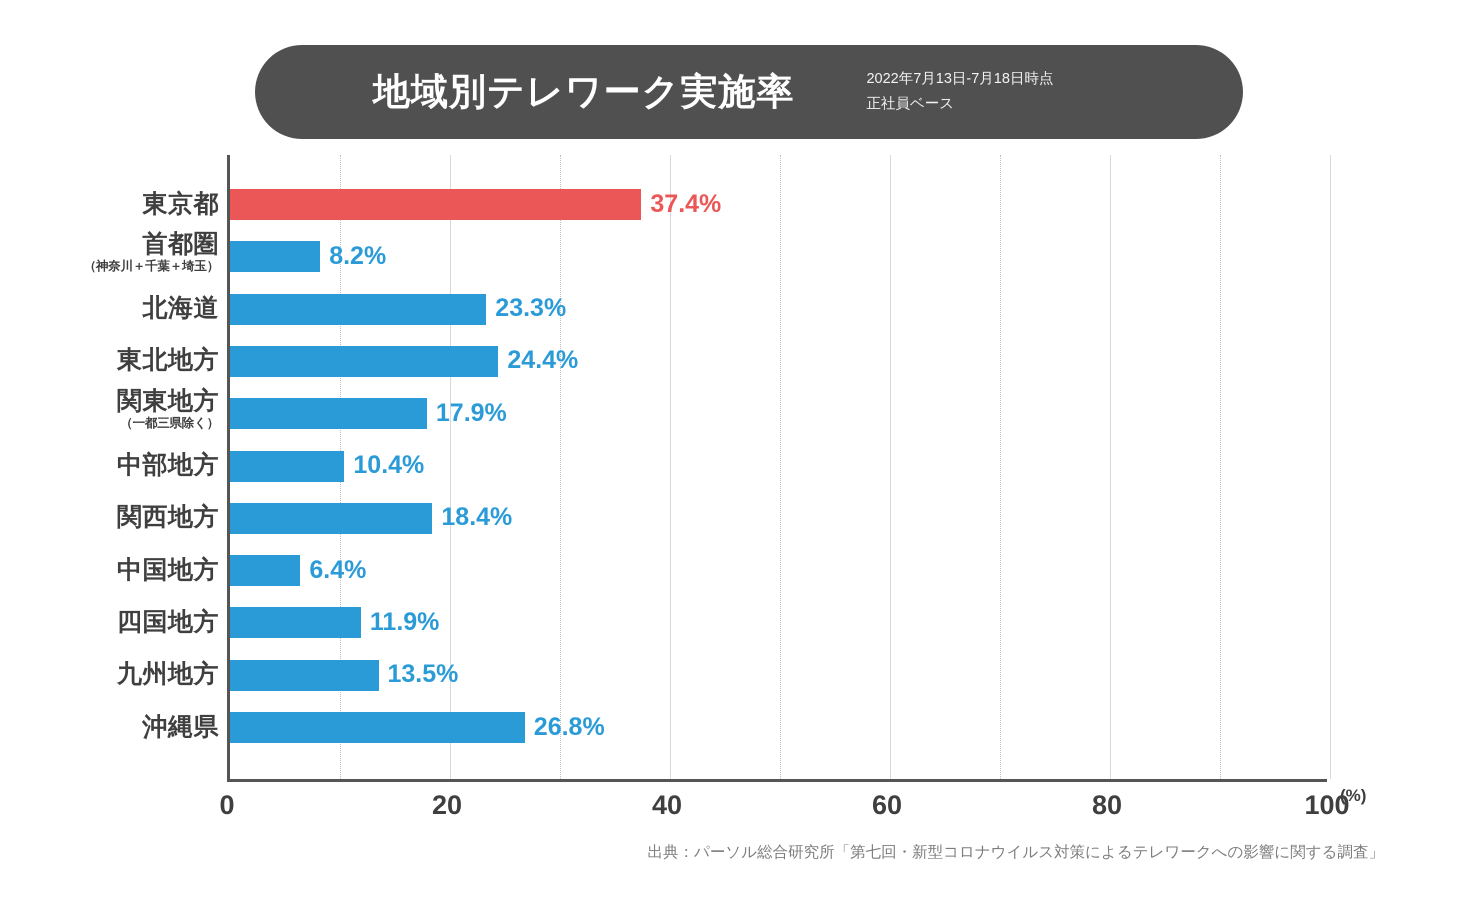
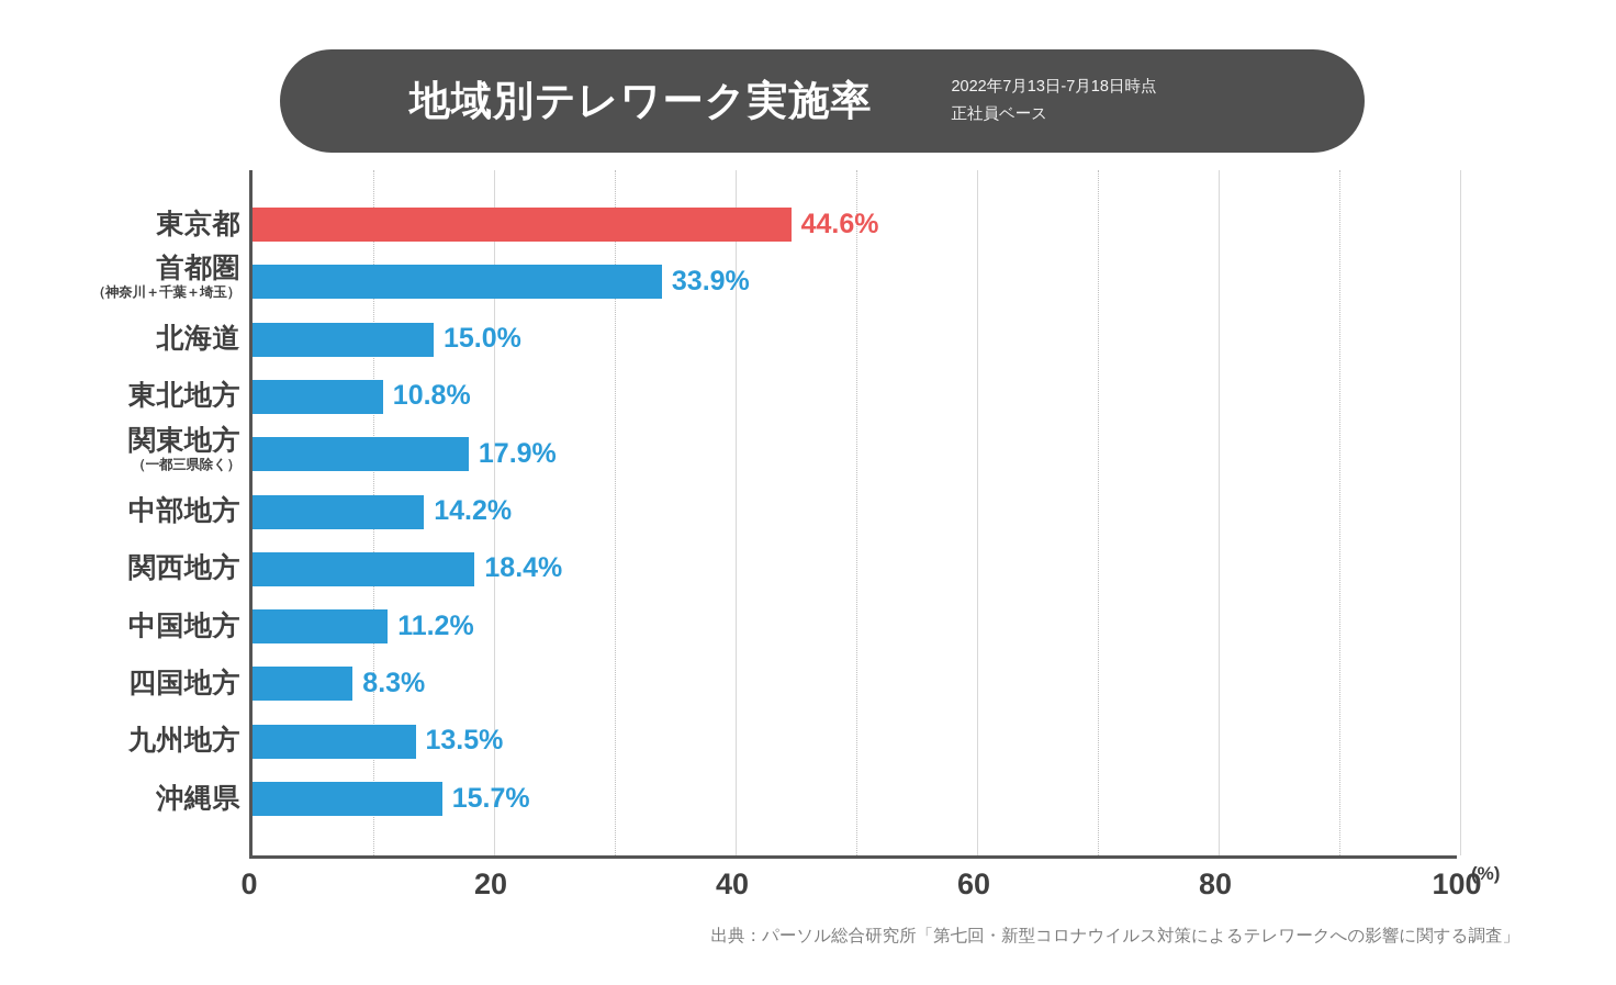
東京都: 37.4% -> 44.6%
首都圏: 8.2% -> 33.9%
北海道: 23.3% -> 15.0%
東北地方: 24.4% -> 10.8%
中部地方: 10.4% -> 14.2%
中国地方: 6.4% -> 11.2%
四国地方: 11.9% -> 8.3%
沖縄県: 26.8% -> 15.7%
